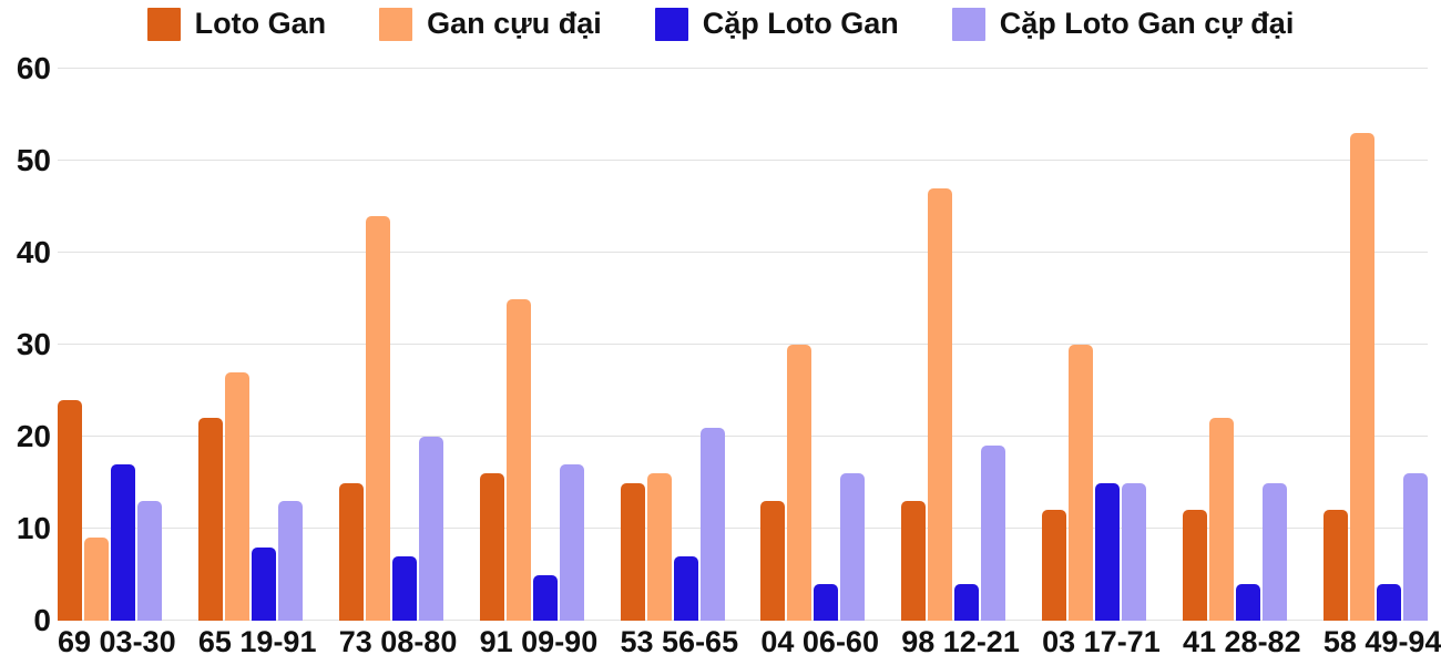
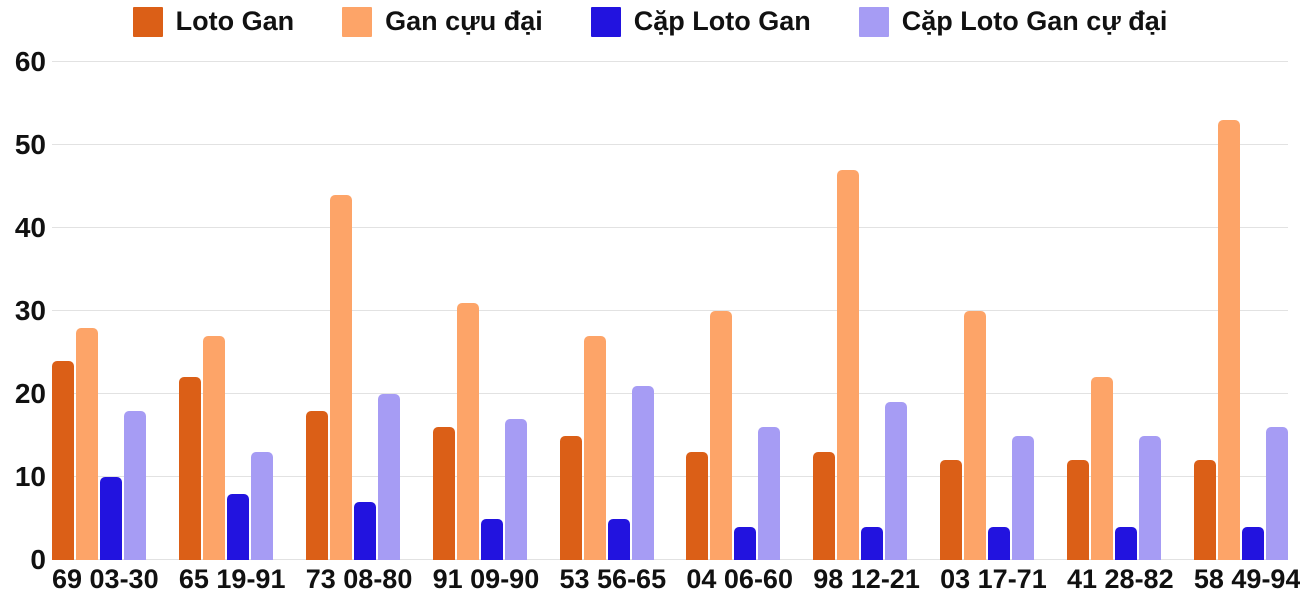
Gan cựu đại/69 03-30: 9 -> 28
Cặp Loto Gan/69 03-30: 17 -> 10
Cặp Loto Gan cự đại/69 03-30: 13 -> 18
Loto Gan/73 08-80: 15 -> 18
Gan cựu đại/91 09-90: 35 -> 31
Gan cựu đại/53 56-65: 16 -> 27
Cặp Loto Gan/53 56-65: 7 -> 5
Cặp Loto Gan/03 17-71: 15 -> 4
